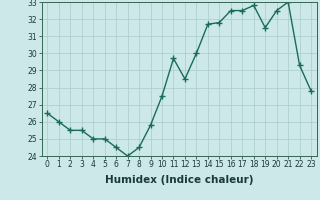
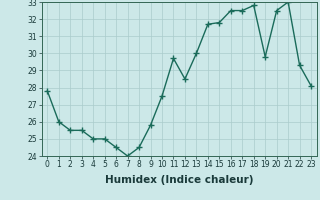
0: 26.5 -> 27.8
19: 31.5 -> 29.8
23: 27.8 -> 28.1
